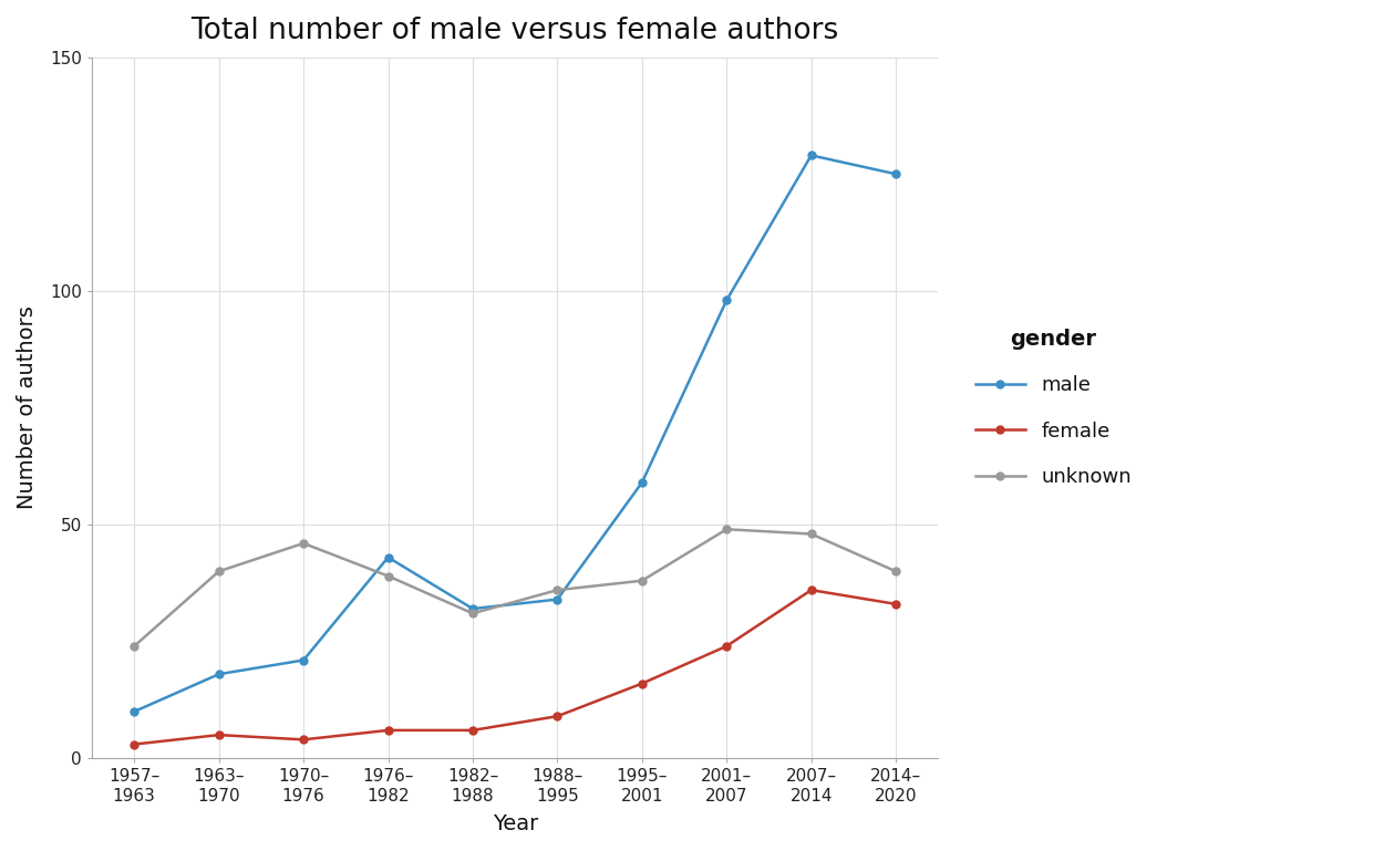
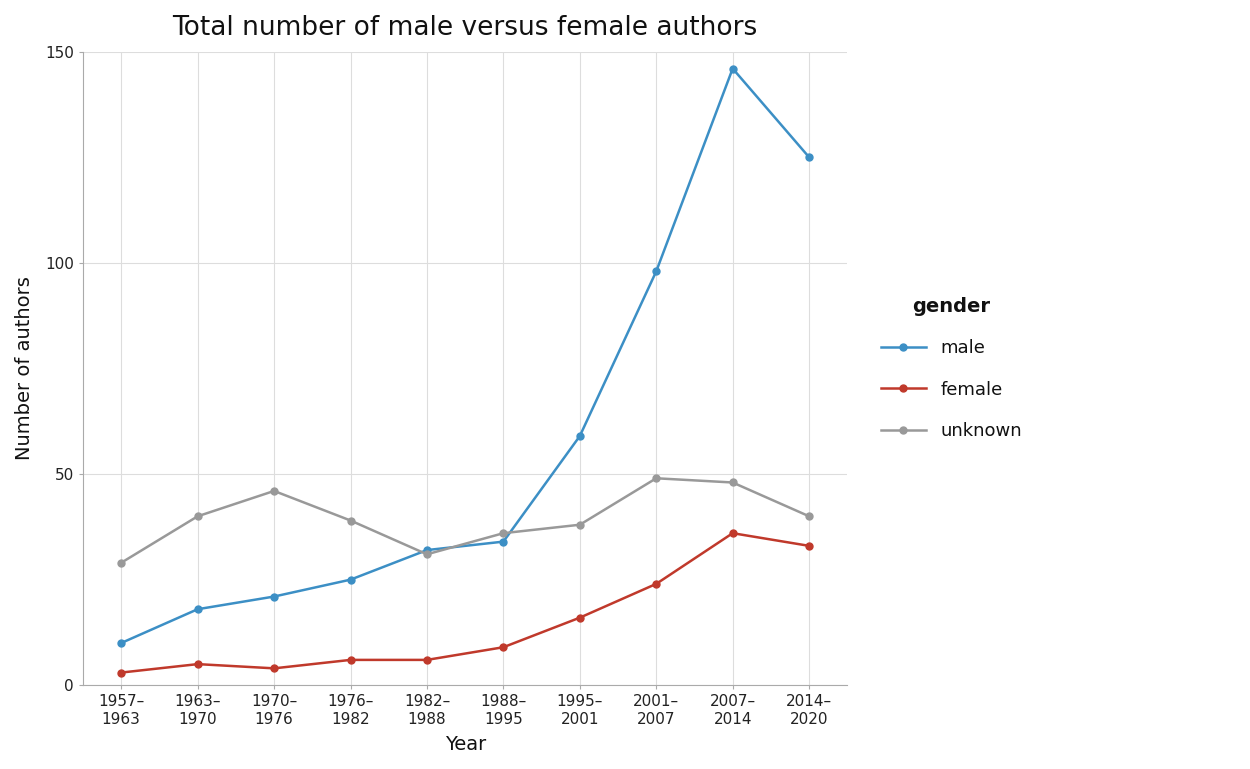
unknown/1957– 1963: 24 -> 29
male/1976– 1982: 43 -> 25
male/2007– 2014: 129 -> 146
